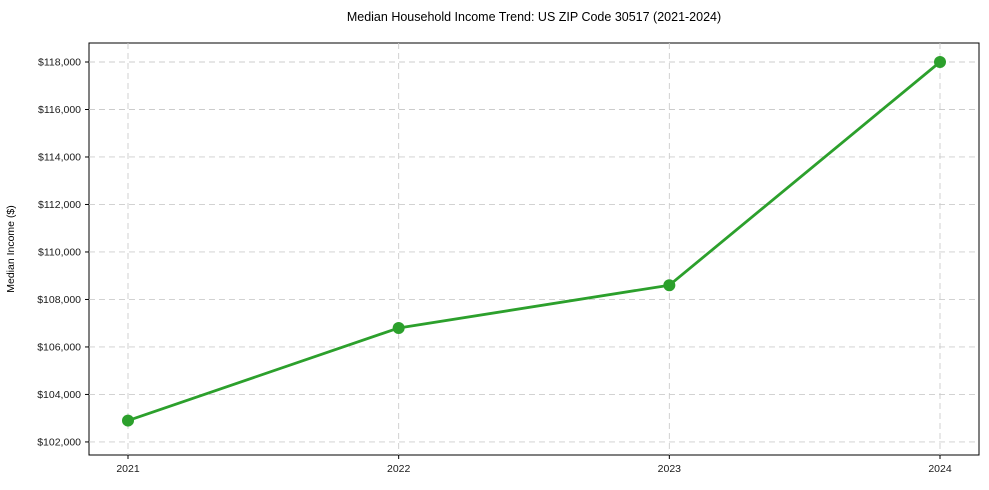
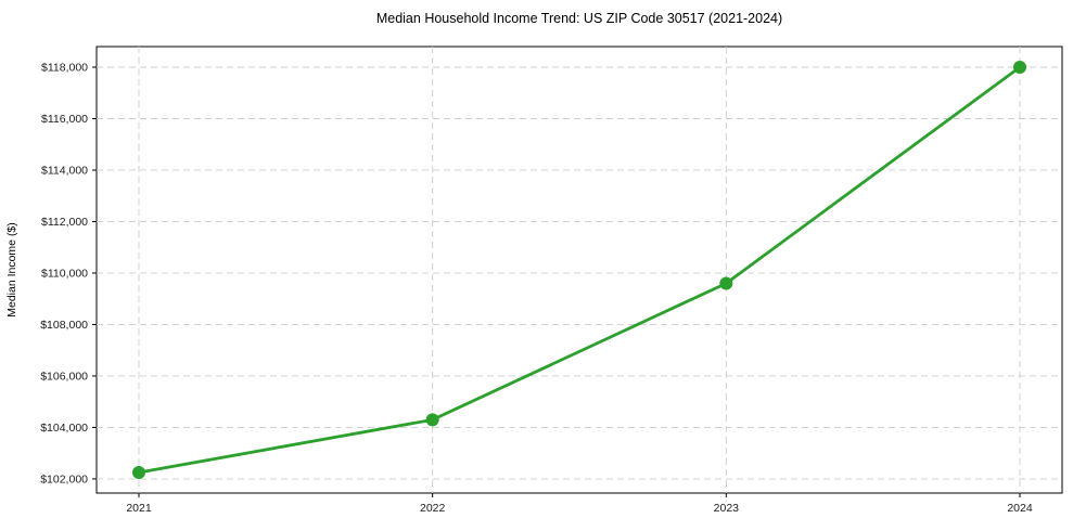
2021: $102900 -> $102200
2022: $106800 -> $104300
2023: $108600 -> $109600
